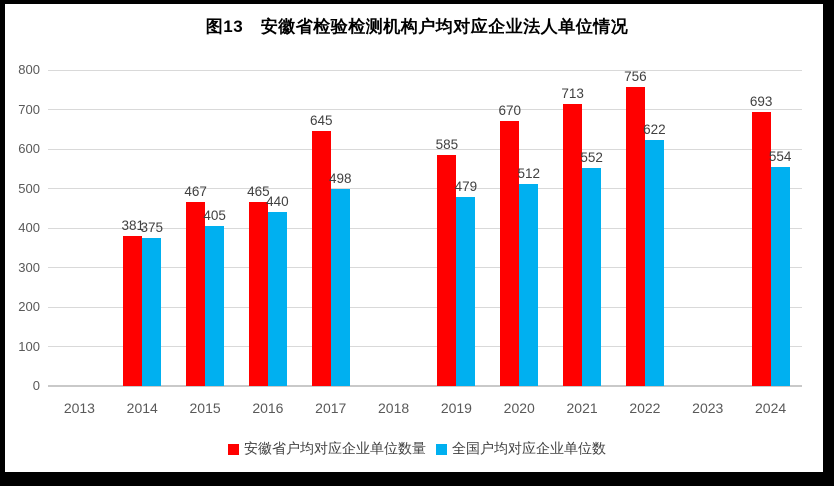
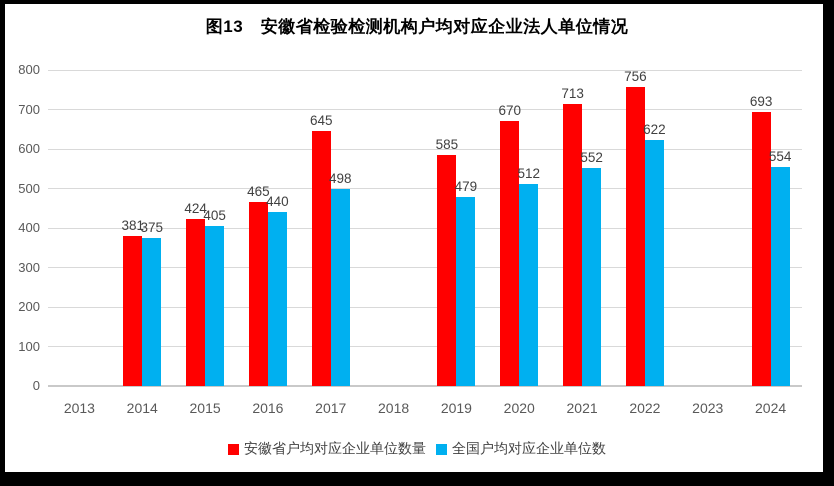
安徽省户均对应企业单位数量/2015: 467 -> 424
